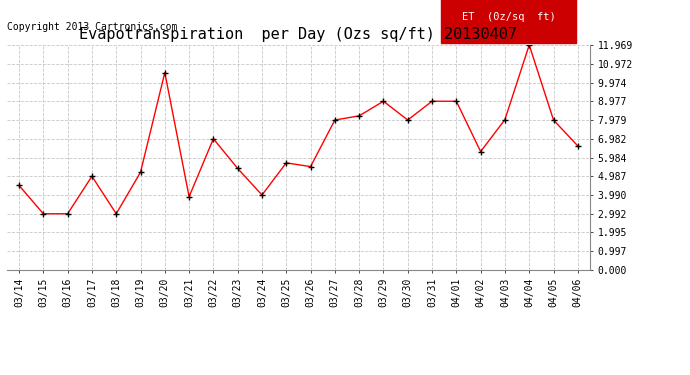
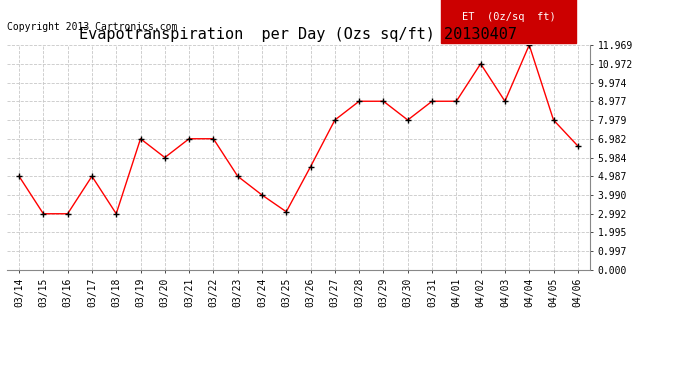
03/14: 4.5 -> 5.0
03/19: 5.2 -> 7.0
03/20: 10.5 -> 6.0
03/21: 3.9 -> 7.0
03/23: 5.4 -> 5.0
03/25: 5.7 -> 3.1
03/28: 8.2 -> 9.0
04/02: 6.3 -> 11.0
04/03: 8.0 -> 9.0
